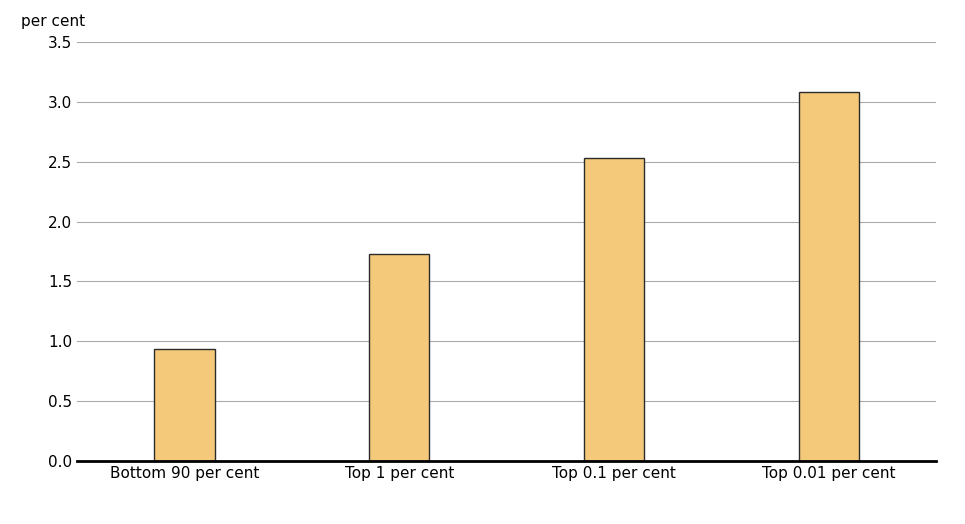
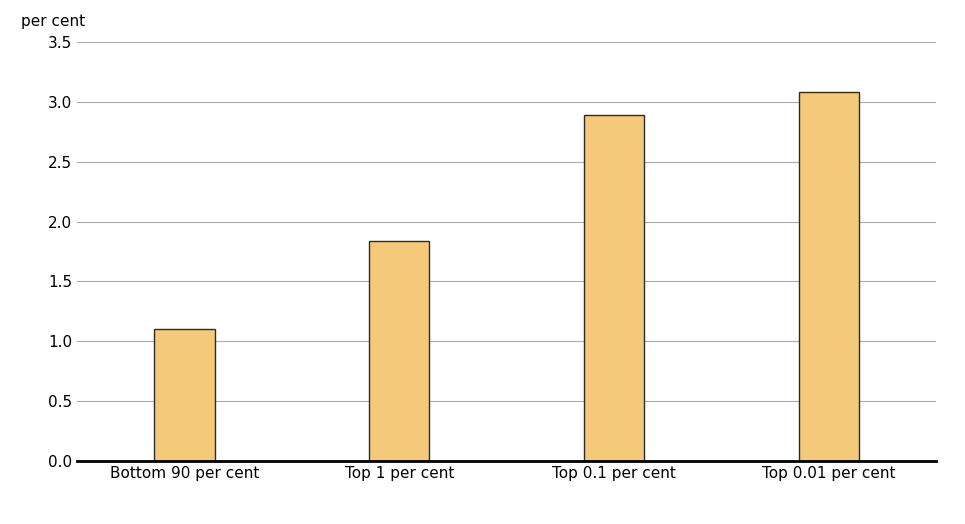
Bottom 90 per cent: 0.94 -> 1.10
Top 1 per cent: 1.73 -> 1.84
Top 0.1 per cent: 2.53 -> 2.89
